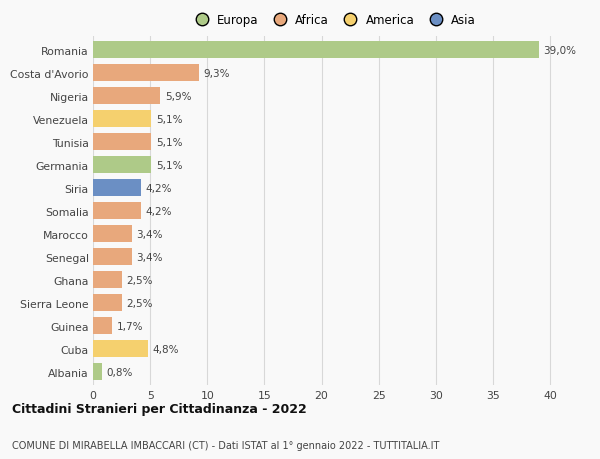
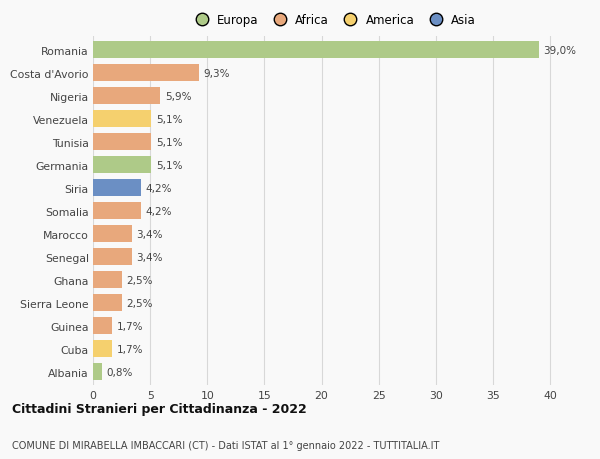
Cuba: 4,8% -> 1,7%
